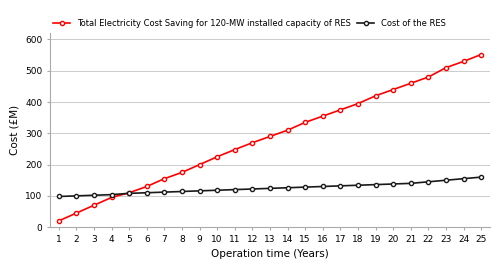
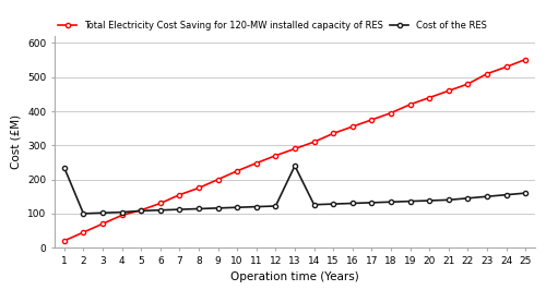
Cost of the RES/1: 98 -> 235
Cost of the RES/13: 124 -> 240
